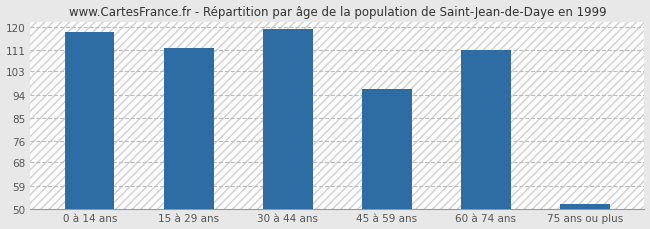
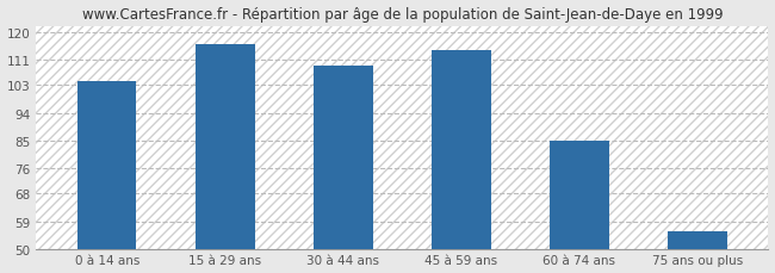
0 à 14 ans: 118 -> 104
15 à 29 ans: 112 -> 116
30 à 44 ans: 119 -> 109
45 à 59 ans: 96 -> 114
60 à 74 ans: 111 -> 85
75 ans ou plus: 52 -> 56
